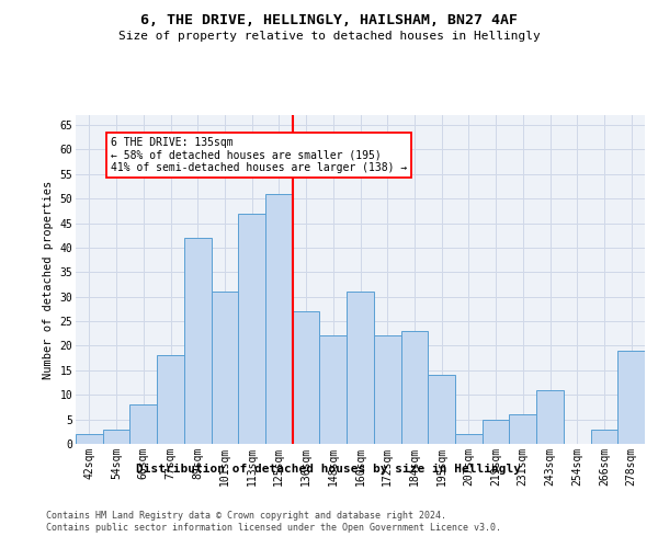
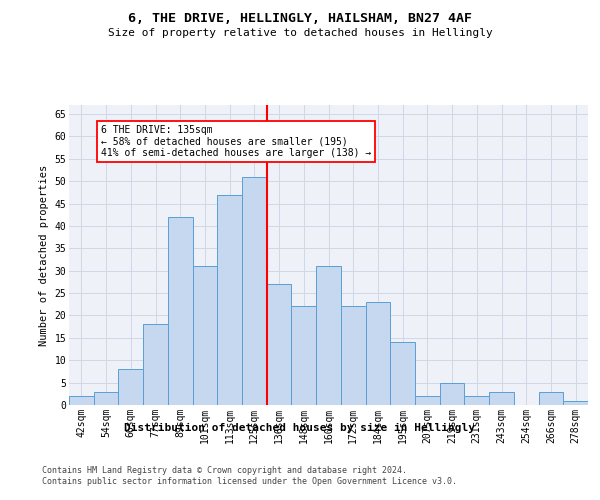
231sqm: 6 -> 2
243sqm: 11 -> 3
278sqm: 19 -> 1
